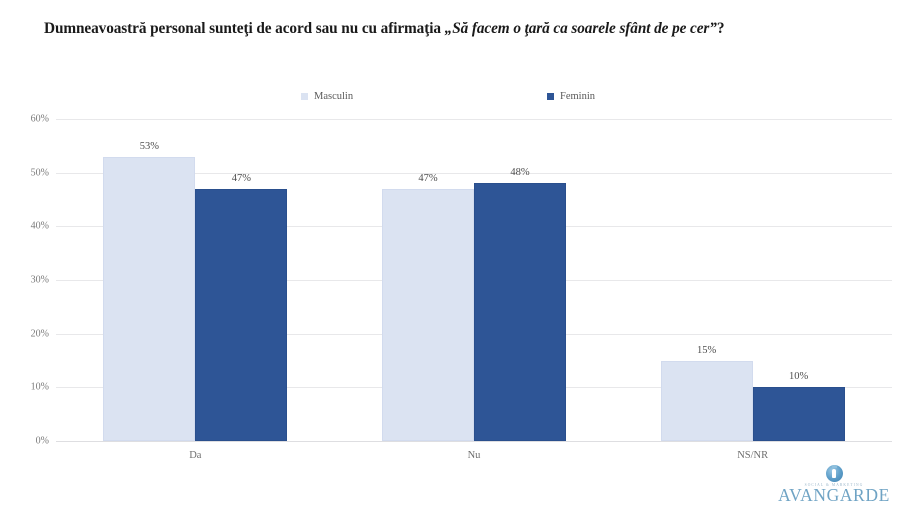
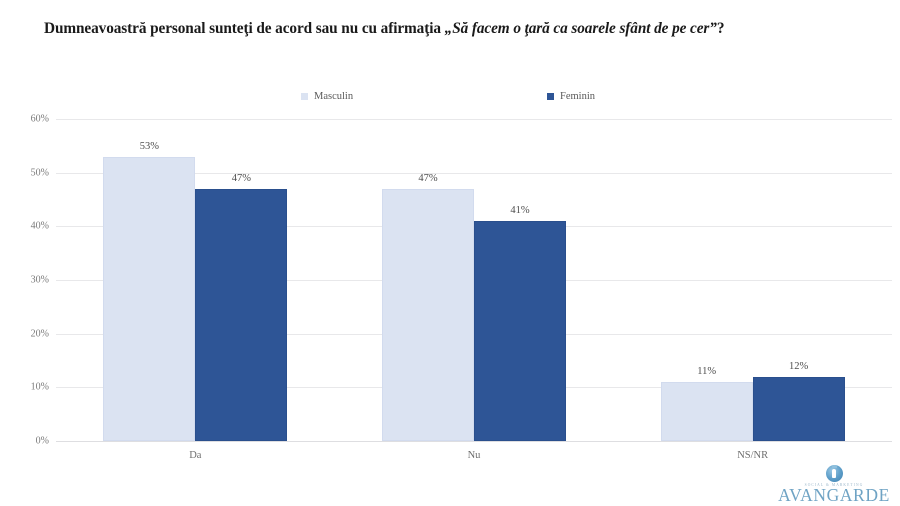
Feminin/Nu: 48% -> 41%
Masculin/NS/NR: 15% -> 11%
Feminin/NS/NR: 10% -> 12%
